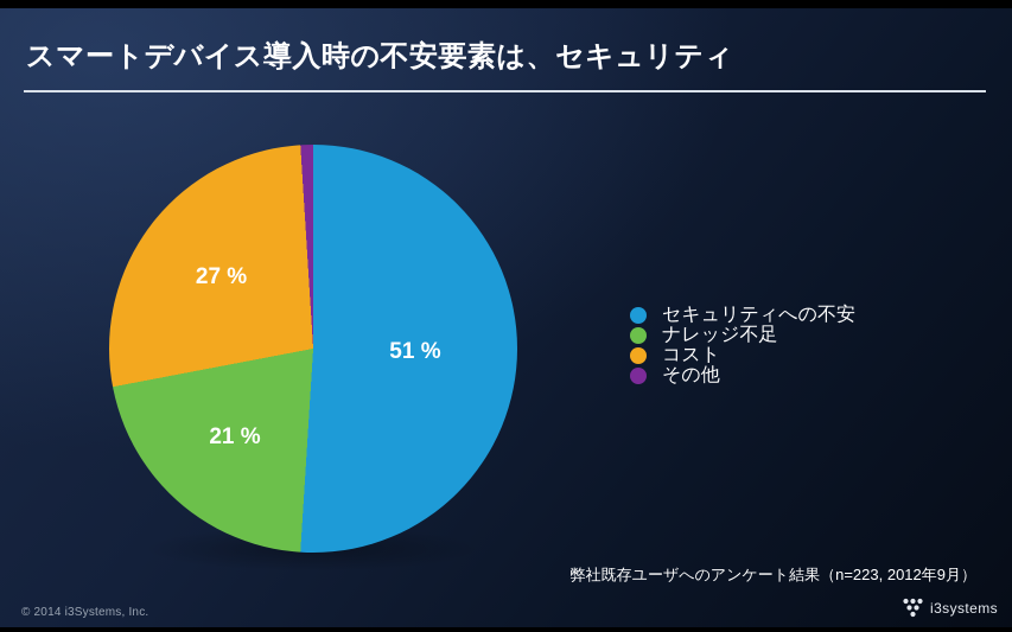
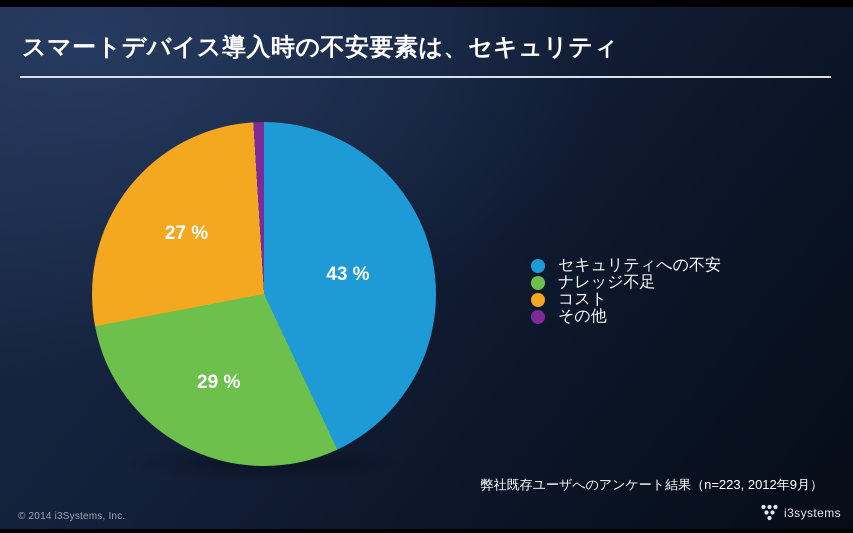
セキュリティへの不安: 51 -> 43
ナレッジ不足: 21 -> 29
